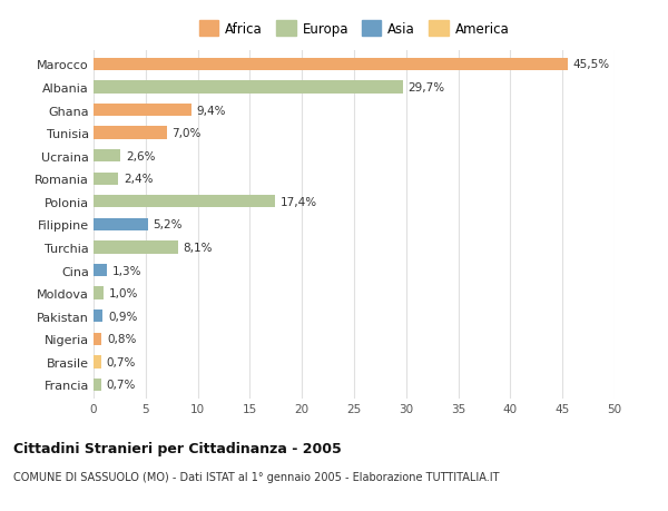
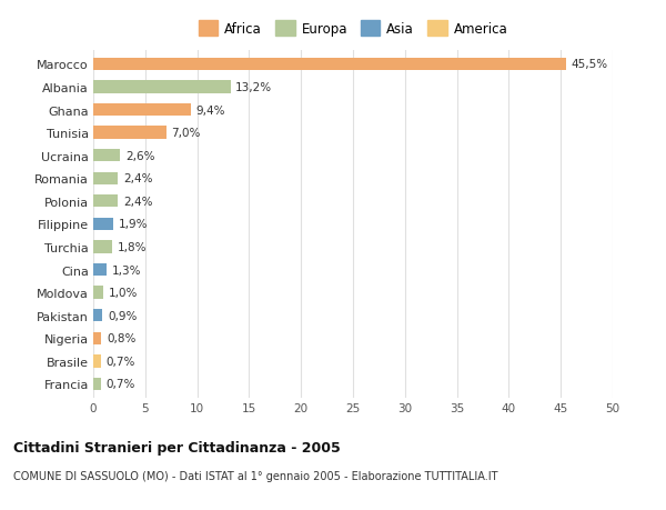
Albania: 29,7% -> 13,2%
Polonia: 17,4% -> 2,4%
Filippine: 5,2% -> 1,9%
Turchia: 8,1% -> 1,8%
